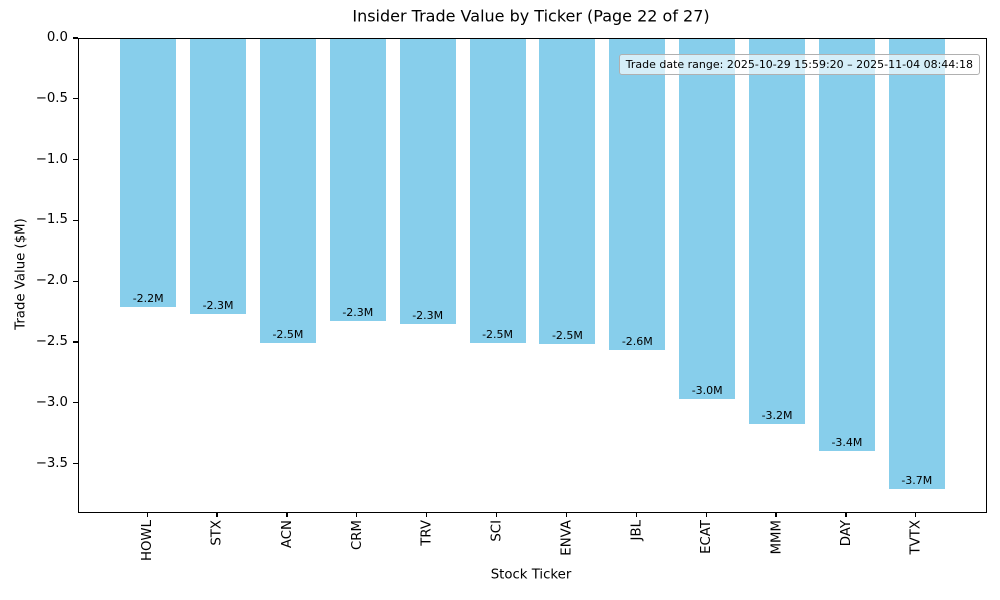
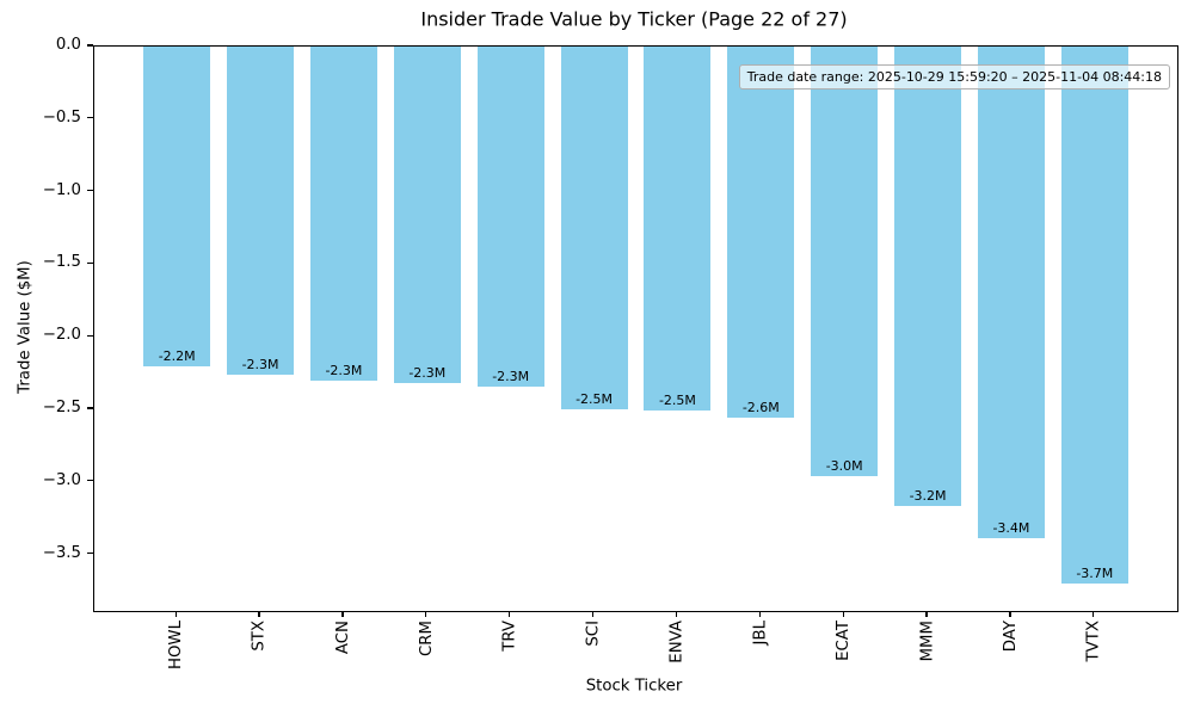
ACN: -2.5M -> -2.3M
